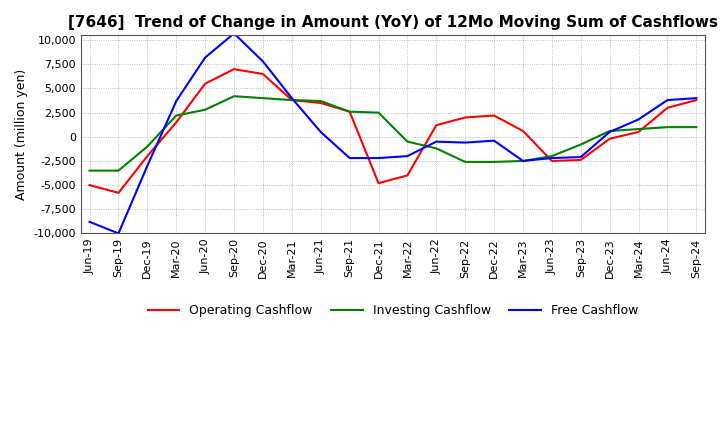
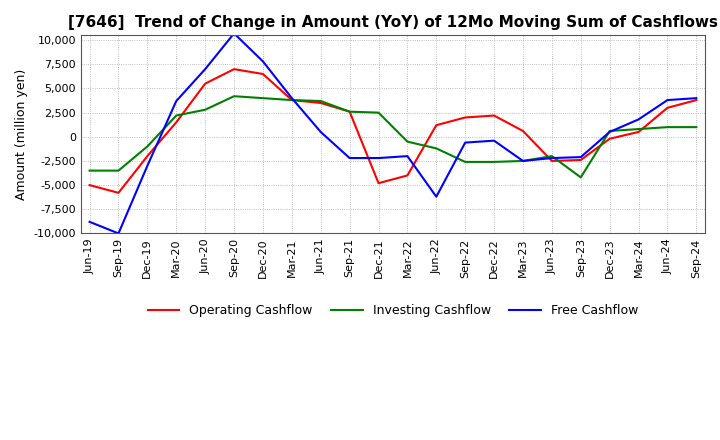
Free Cashflow/Jun-20: 8,200 -> 7,000
Free Cashflow/Jun-22: -500 -> -6,200
Investing Cashflow/Sep-23: -800 -> -4,200
